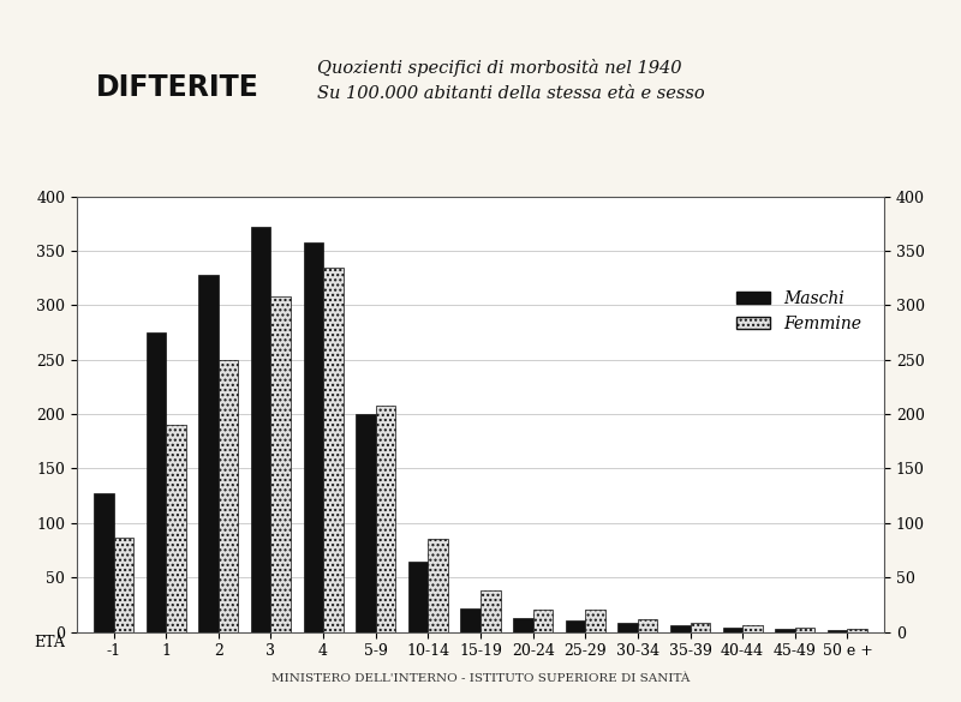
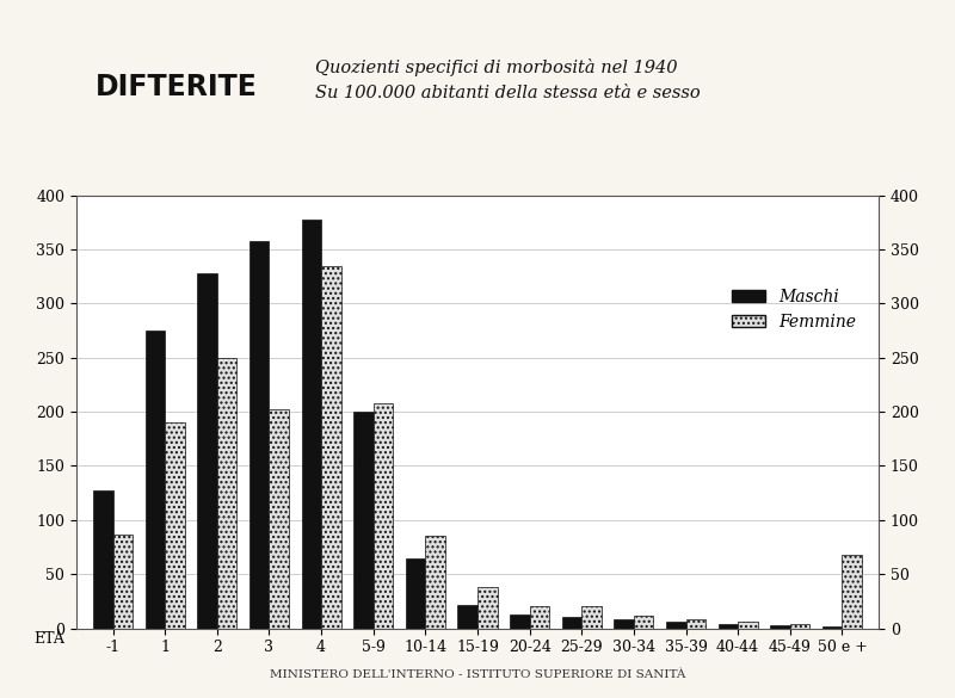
Maschi/3: 372 -> 358
Femmine/3: 308 -> 202
Maschi/4: 358 -> 378
Femmine/50 e +: 3 -> 68
